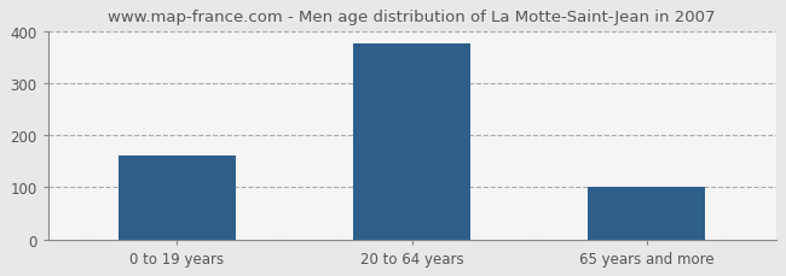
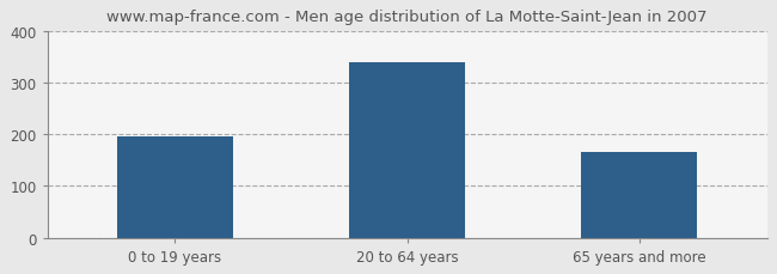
0 to 19 years: 160 -> 195
20 to 64 years: 375 -> 340
65 years and more: 100 -> 165
